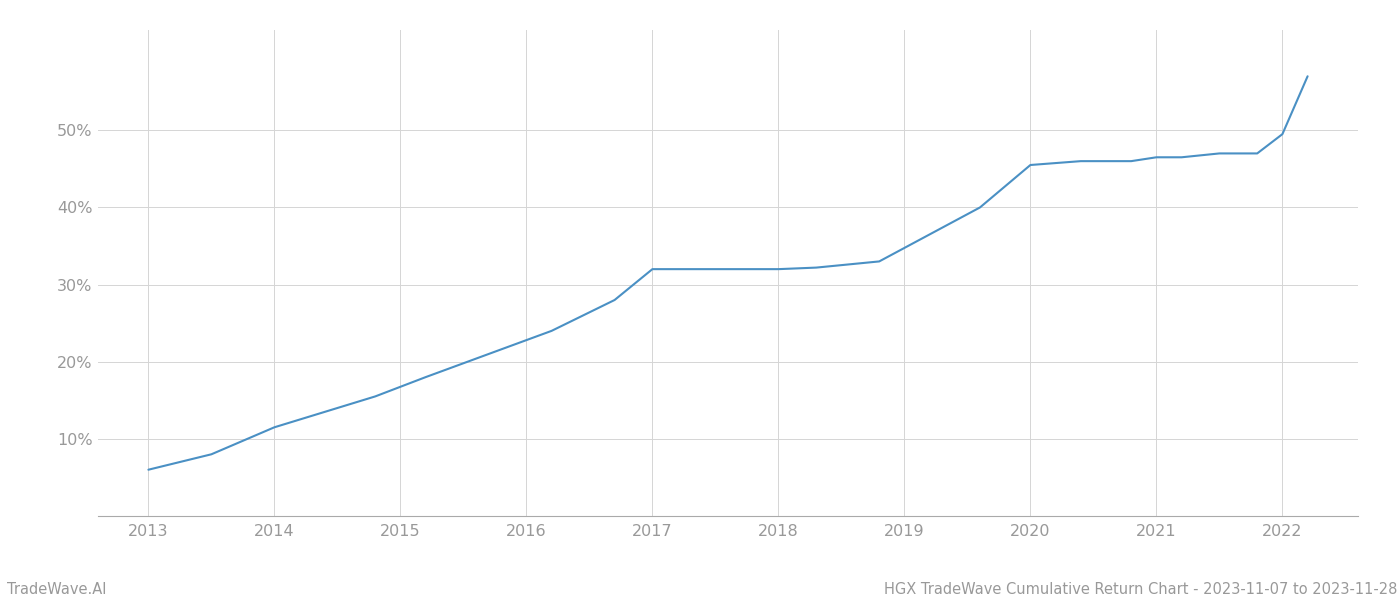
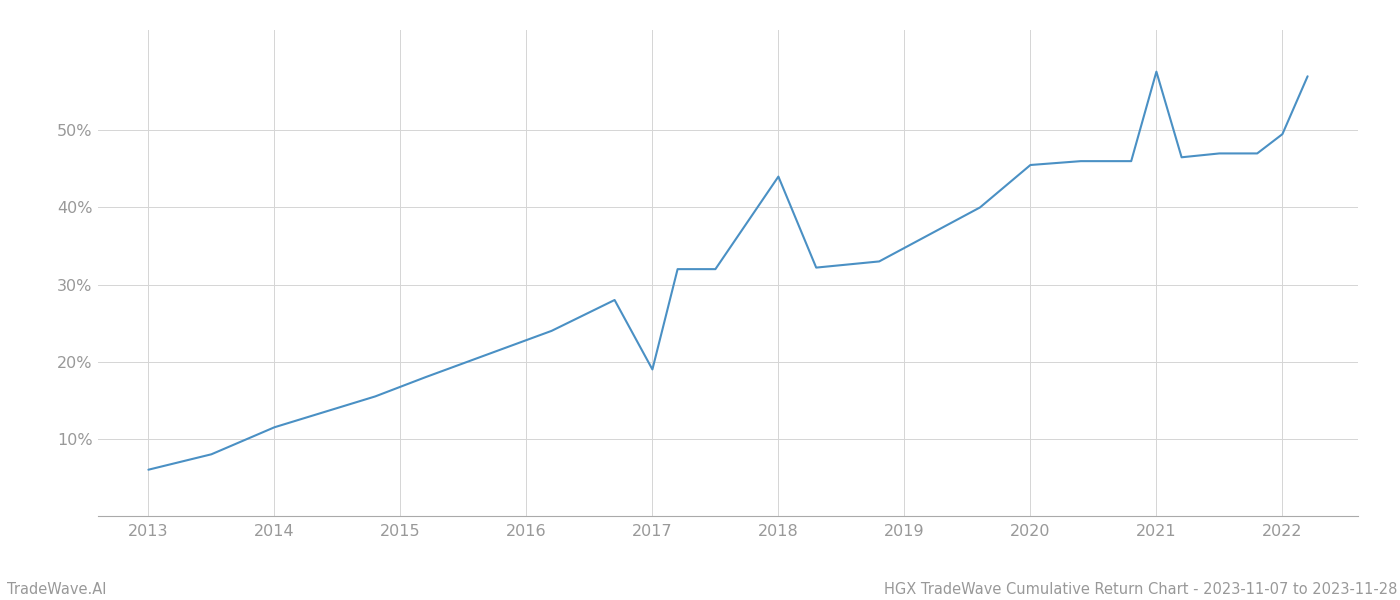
2017: 32.0% -> 19.0%
2018: 32.0% -> 44.0%
2021: 46.5% -> 57.6%
